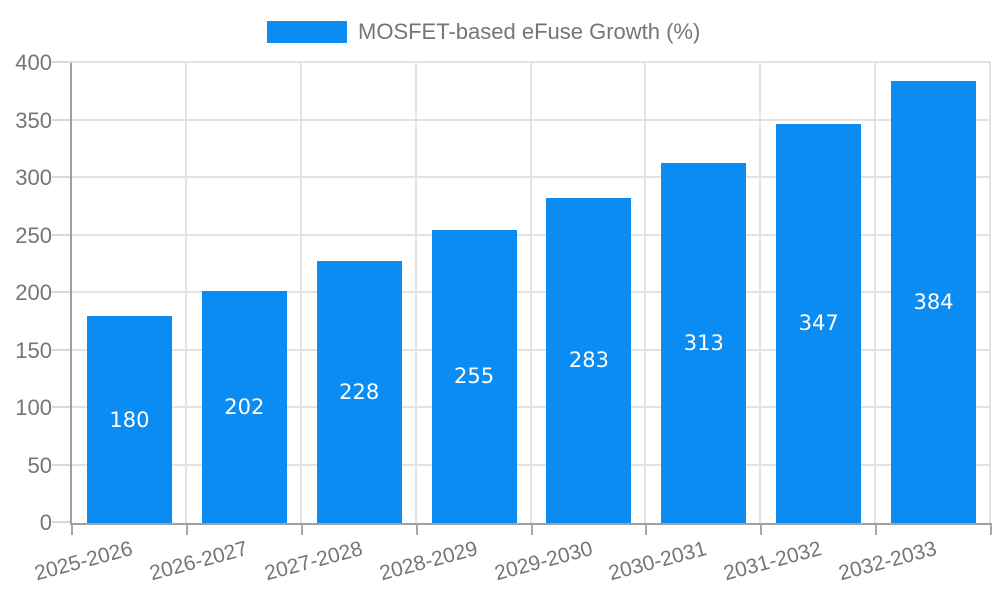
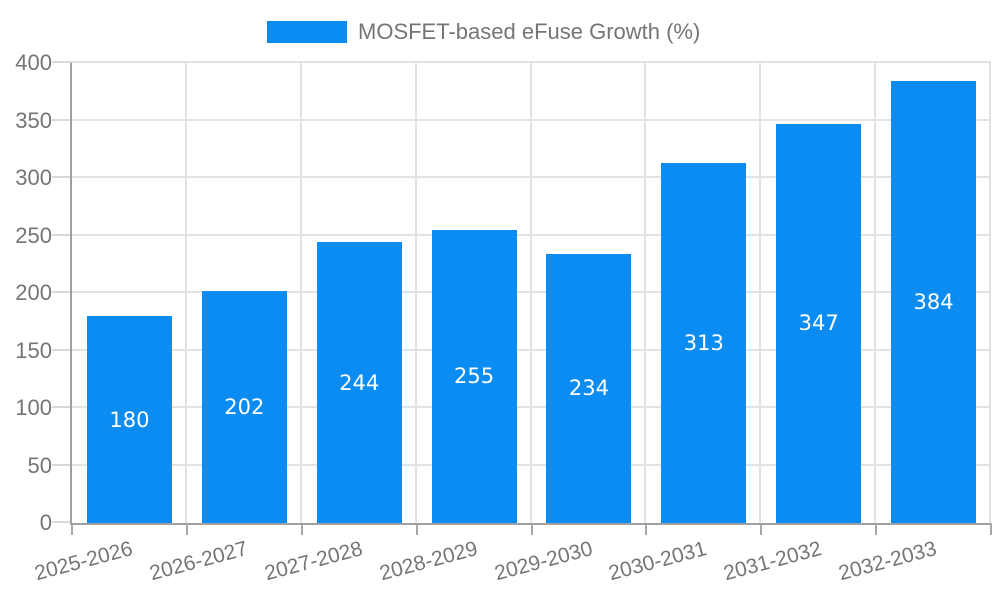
2027-2028: 228 -> 244
2029-2030: 283 -> 234
